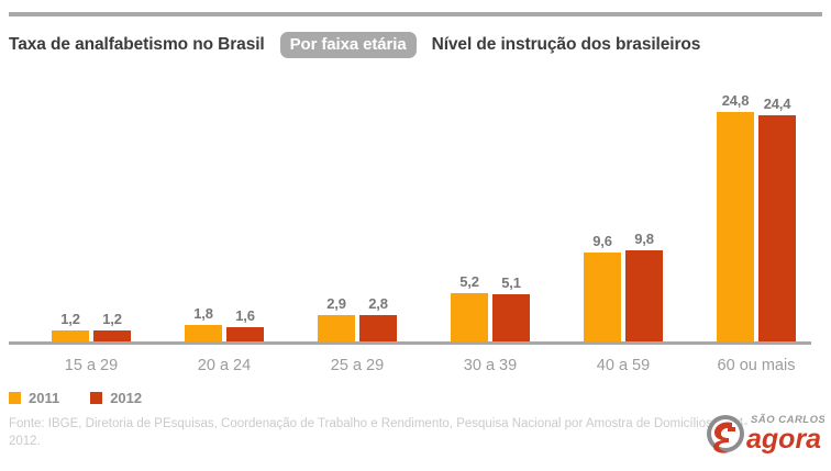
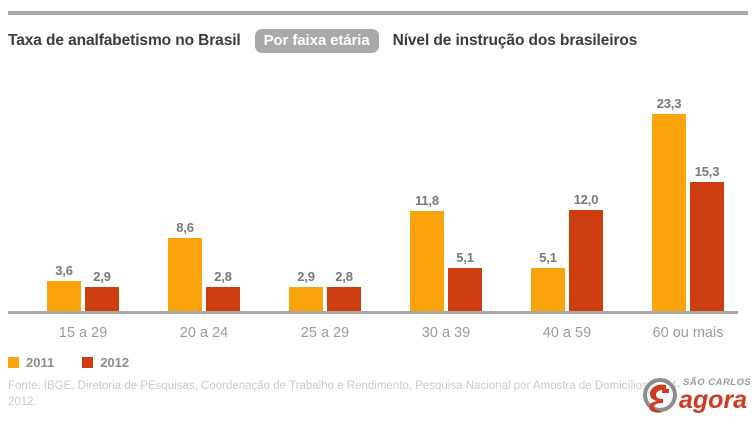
2011/15 a 29: 1,2 -> 3,6
2012/15 a 29: 1,2 -> 2,9
2011/20 a 24: 1,8 -> 8,6
2012/20 a 24: 1,6 -> 2,8
2011/30 a 39: 5,2 -> 11,8
2011/40 a 59: 9,6 -> 5,1
2012/40 a 59: 9,8 -> 12,0
2011/60 ou mais: 24,8 -> 23,3
2012/60 ou mais: 24,4 -> 15,3
